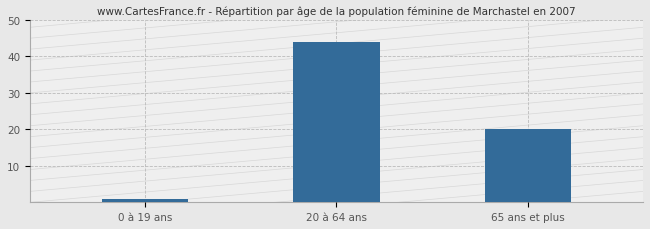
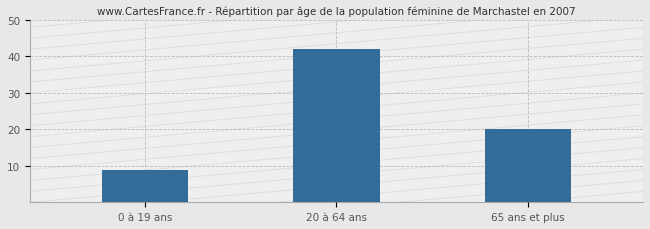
0 à 19 ans: 1 -> 9
20 à 64 ans: 44 -> 42
